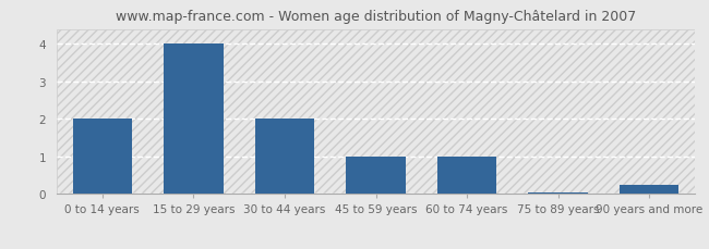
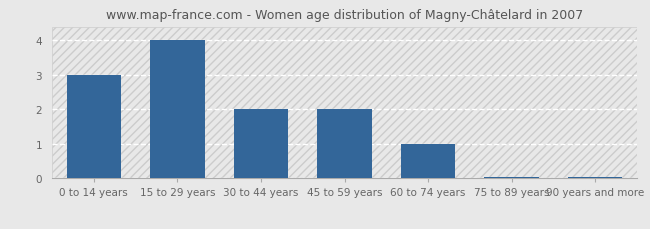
0 to 14 years: 2.00 -> 3.00
45 to 59 years: 1.00 -> 2.00
90 years and more: 0.25 -> 0.05
